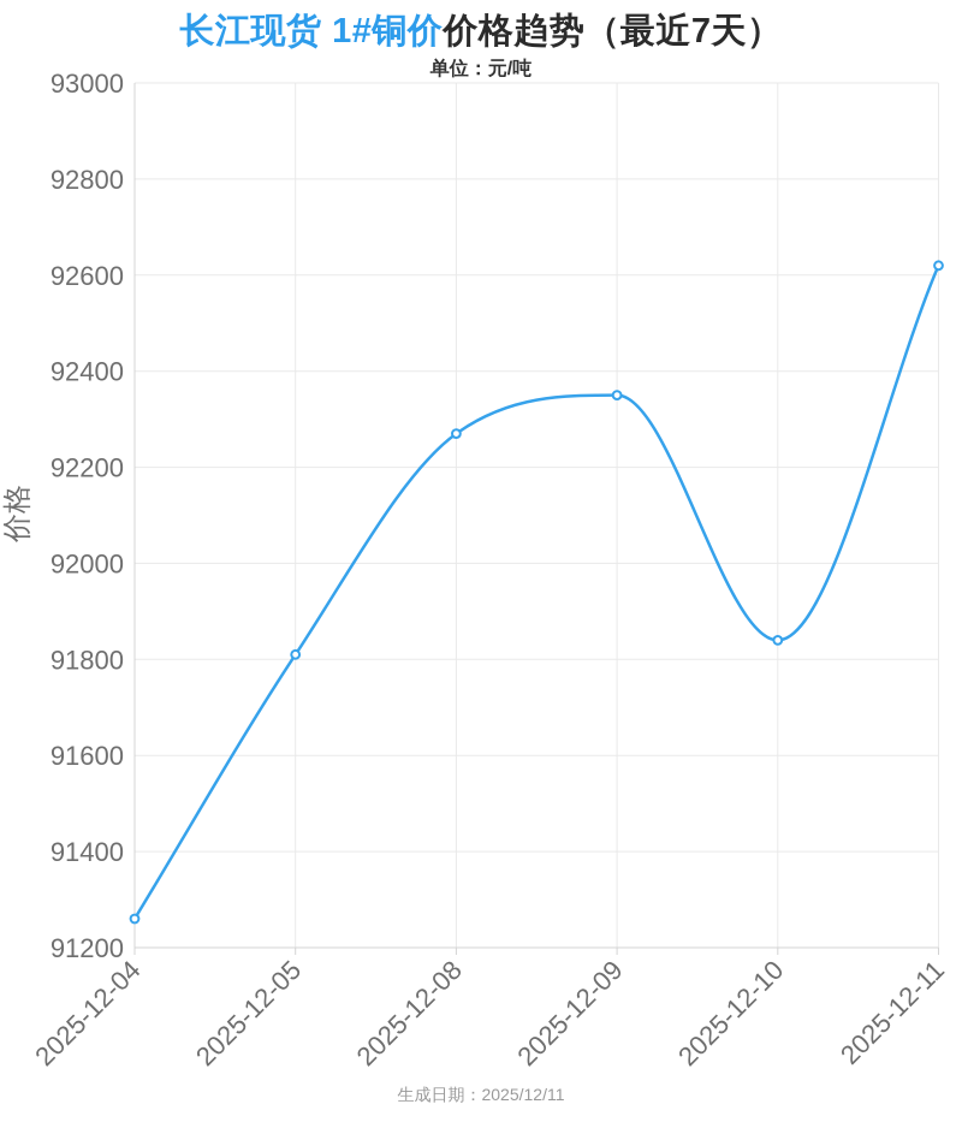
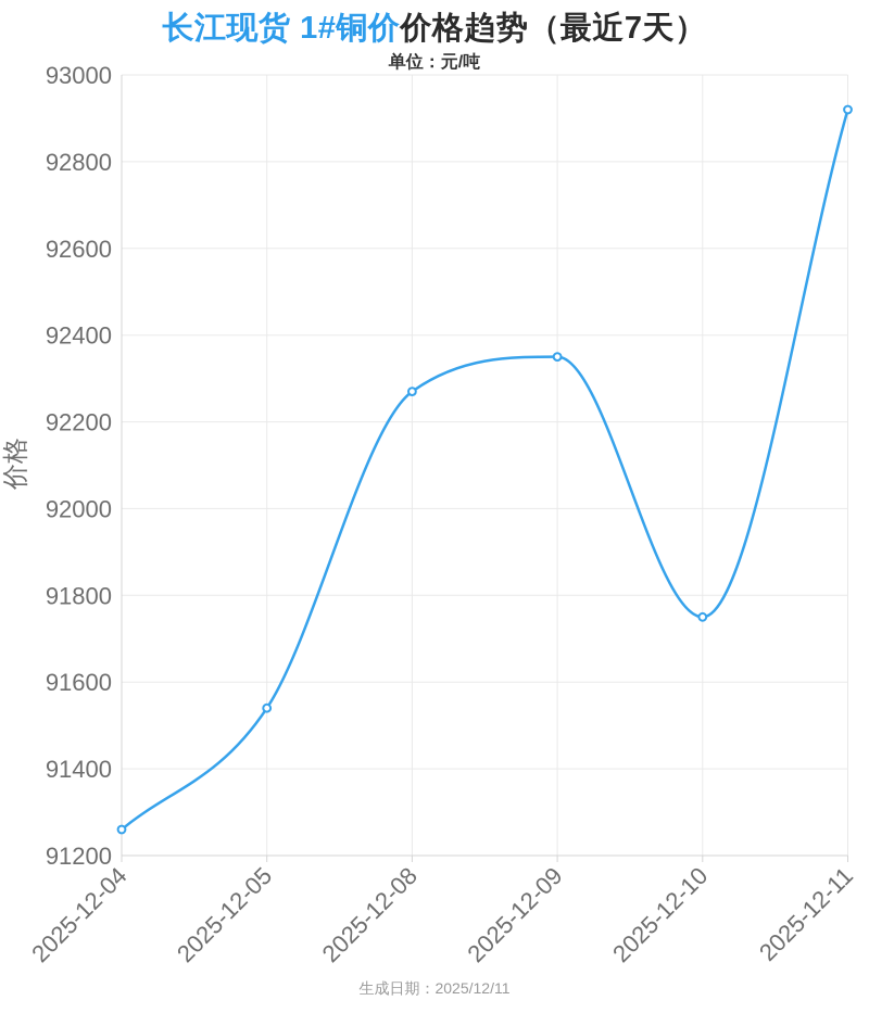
2025-12-05: 91810 -> 91540
2025-12-10: 91840 -> 91750
2025-12-11: 92620 -> 92920
